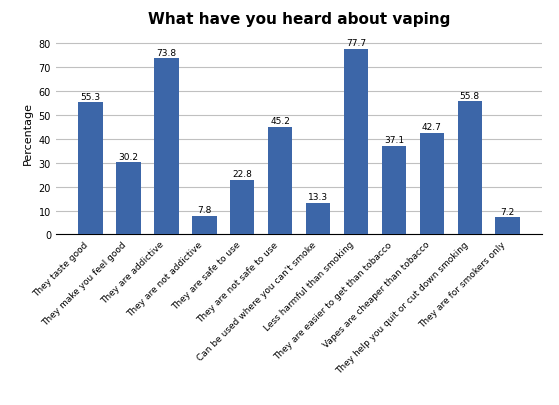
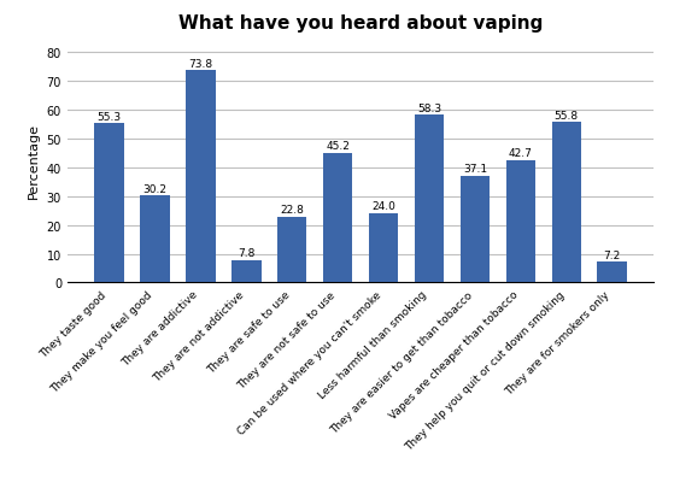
Can be used where you can't smoke: 13.3 -> 24.0
Less harmful than smoking: 77.7 -> 58.3
